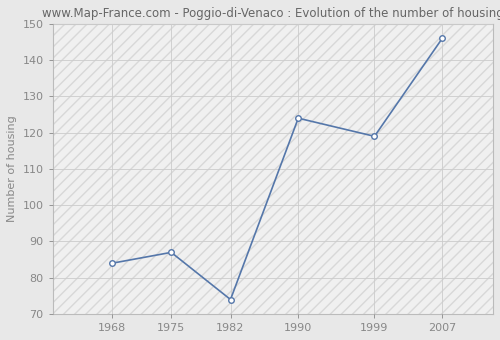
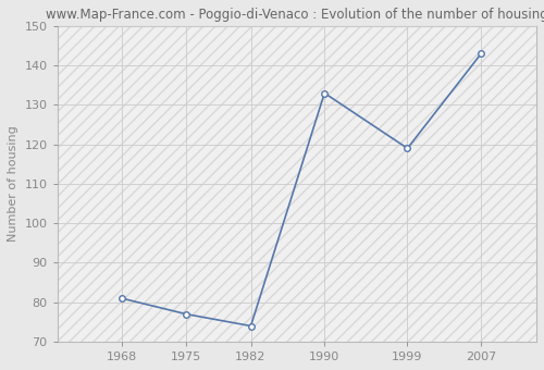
1968: 84 -> 81
1975: 87 -> 77
1990: 124 -> 133
2007: 146 -> 143
